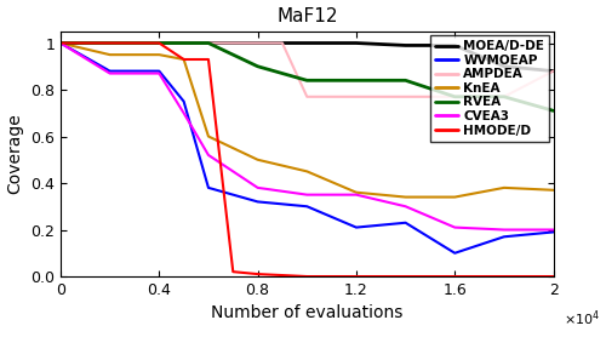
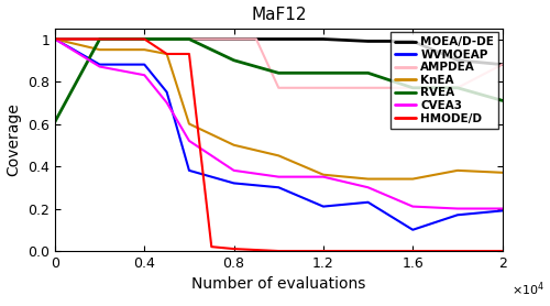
RVEA/0: 1.00 -> 0.61
CVEA3/0.4: 0.87 -> 0.83
